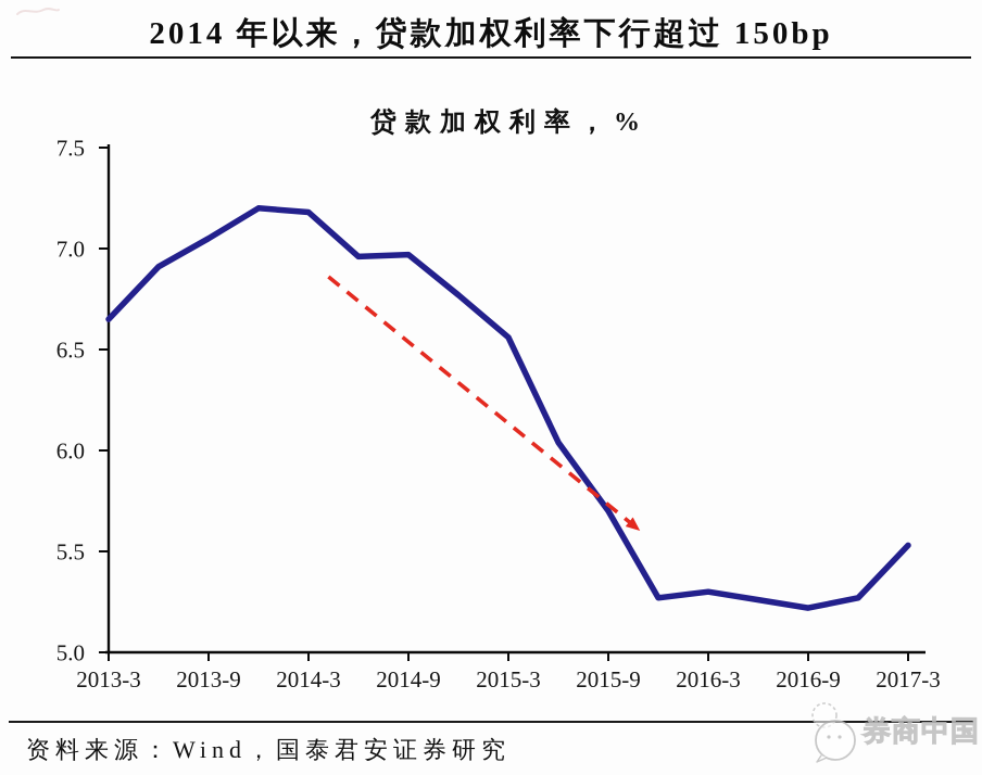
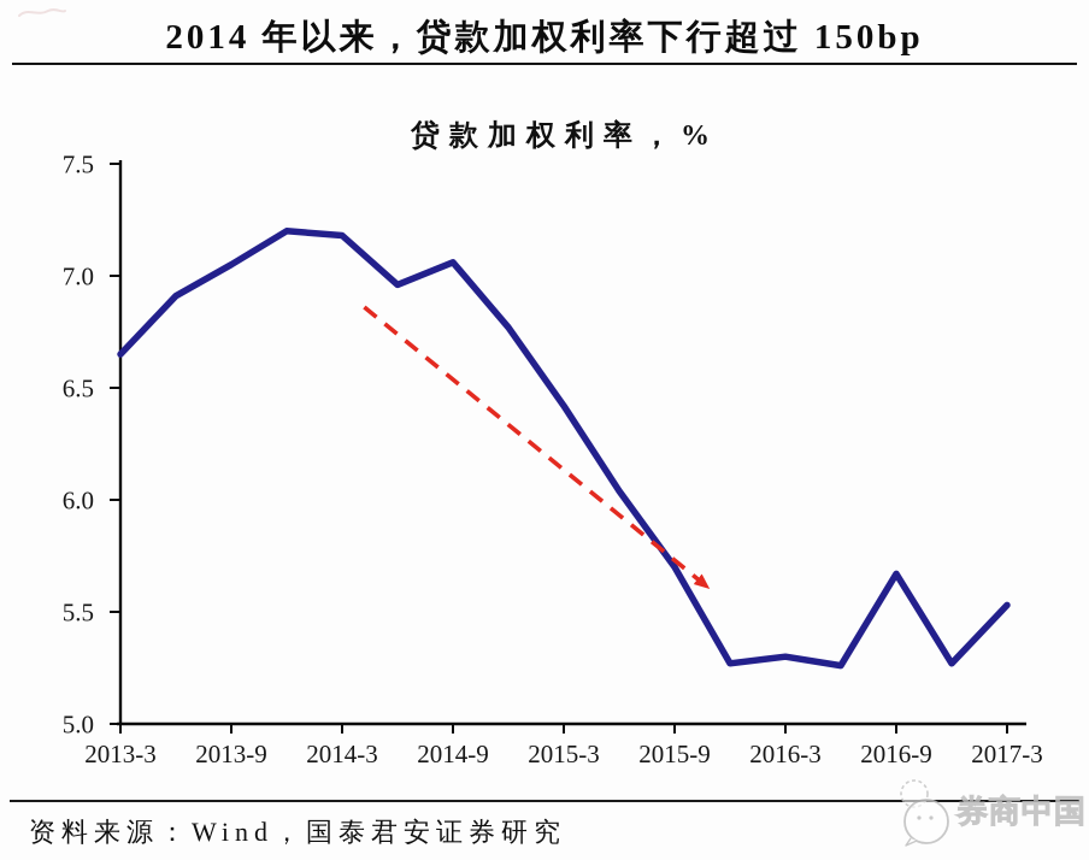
2014-9: 6.97 -> 7.06
2015-3: 6.56 -> 6.42
2016-9: 5.22 -> 5.67
